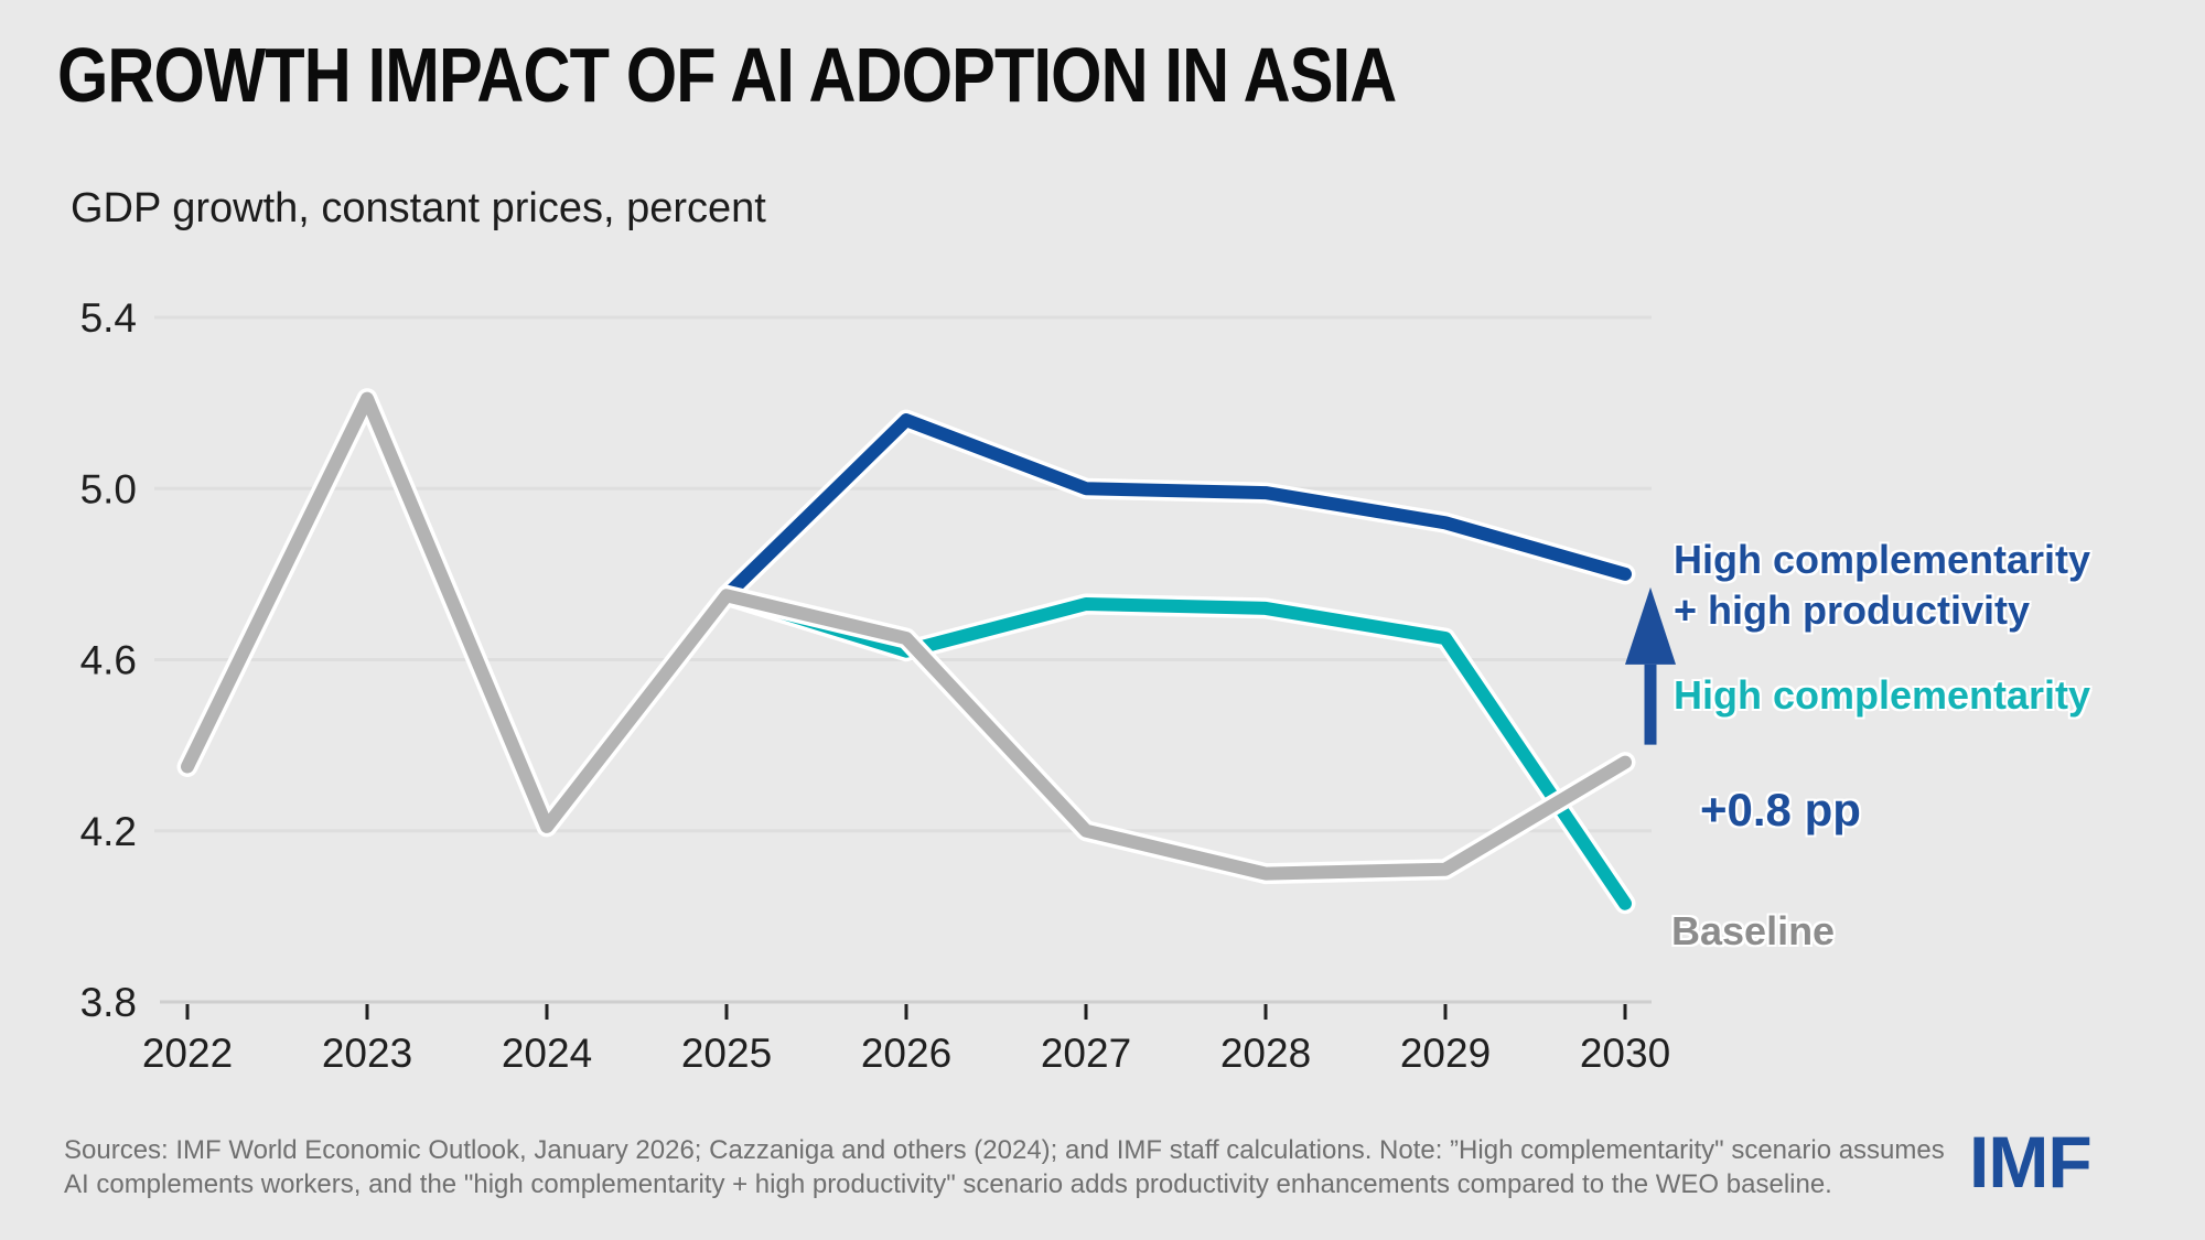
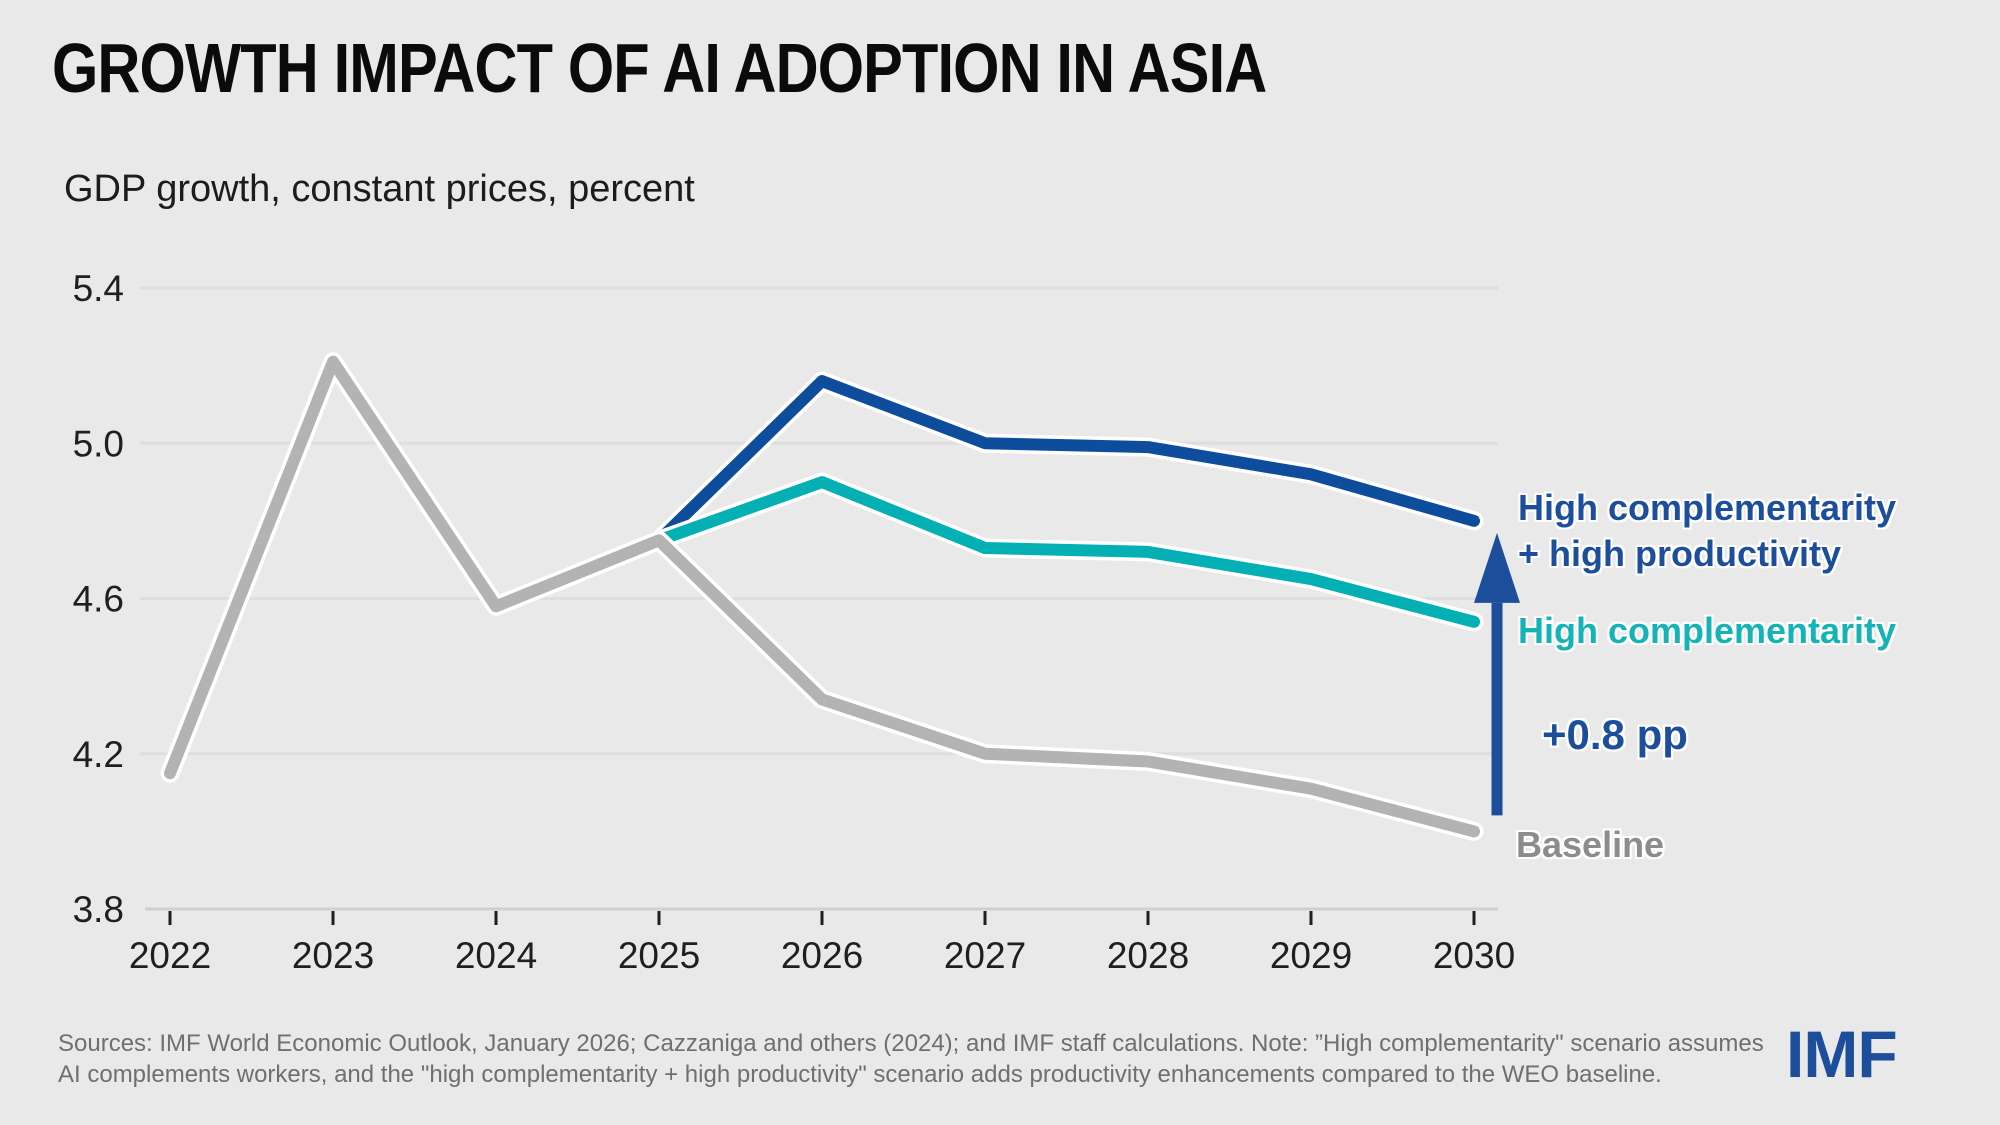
Baseline/2022: 4.35 -> 4.15
Baseline/2024: 4.21 -> 4.58
Baseline/2026: 4.65 -> 4.34
High complementarity/2026: 4.62 -> 4.90
Baseline/2028: 4.10 -> 4.18
Baseline/2030: 4.36 -> 4.00
High complementarity/2030: 4.03 -> 4.54
